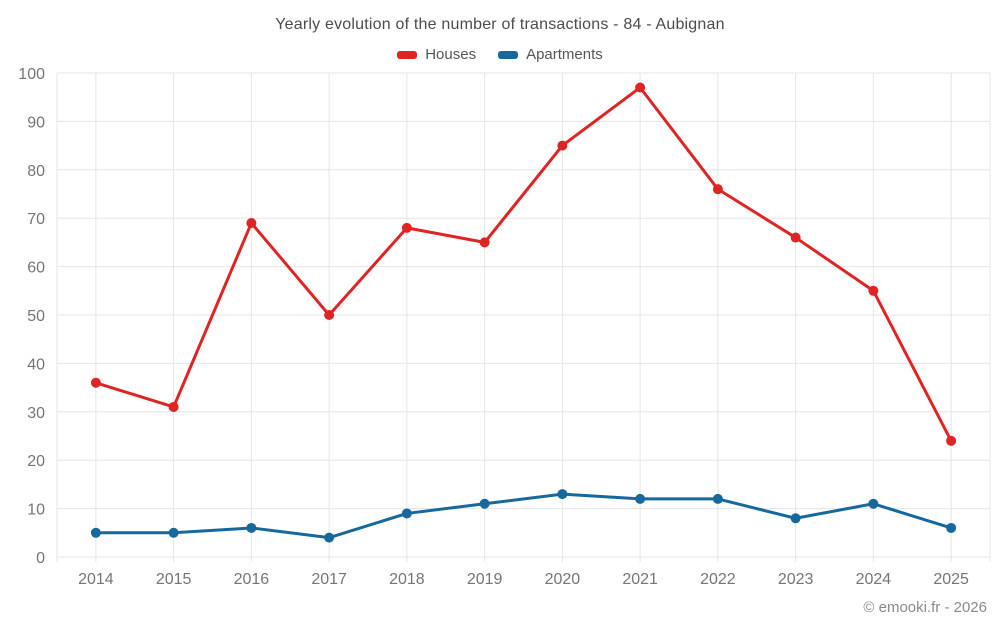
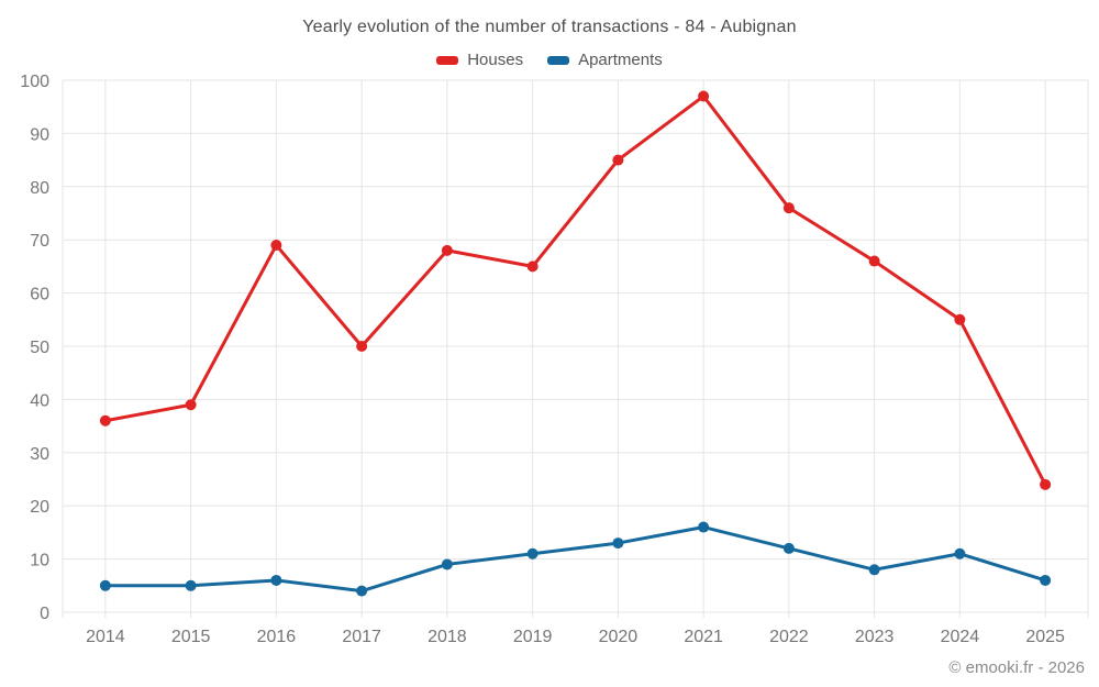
Houses/2015: 31 -> 39
Apartments/2021: 12 -> 16
